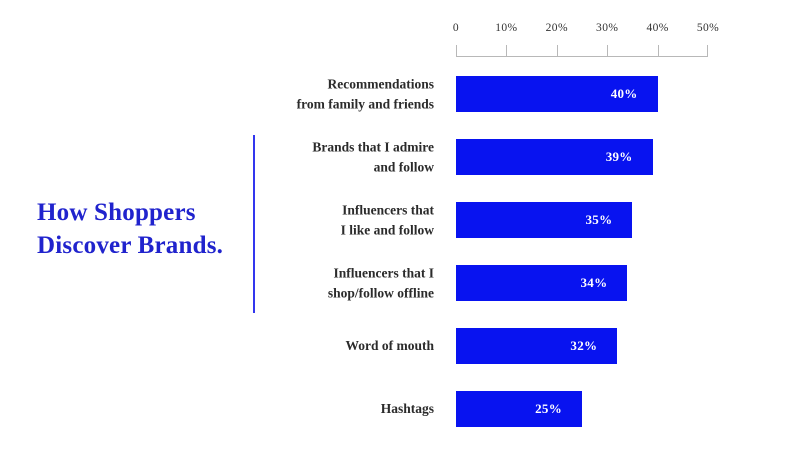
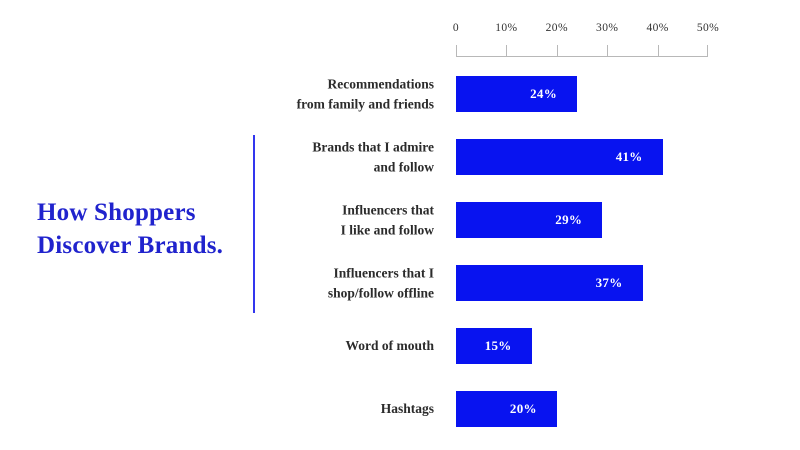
Recommendations from family and friends: 40% -> 24%
Brands that I admire and follow: 39% -> 41%
Influencers that I like and follow: 35% -> 29%
Influencers that I shop/follow offline: 34% -> 37%
Word of mouth: 32% -> 15%
Hashtags: 25% -> 20%
